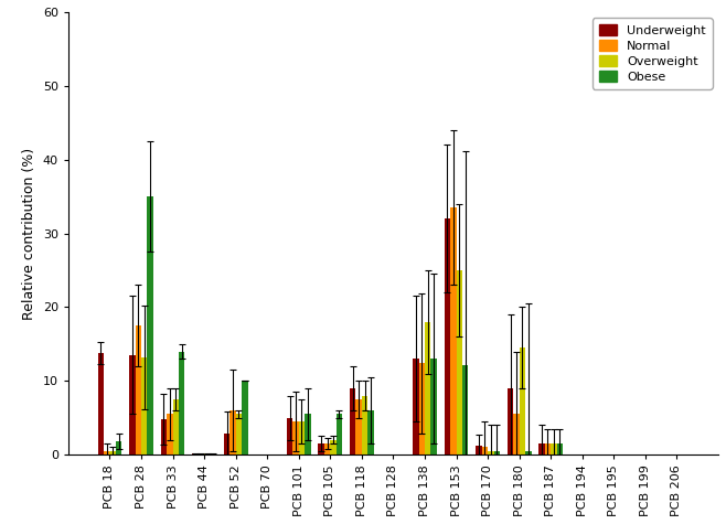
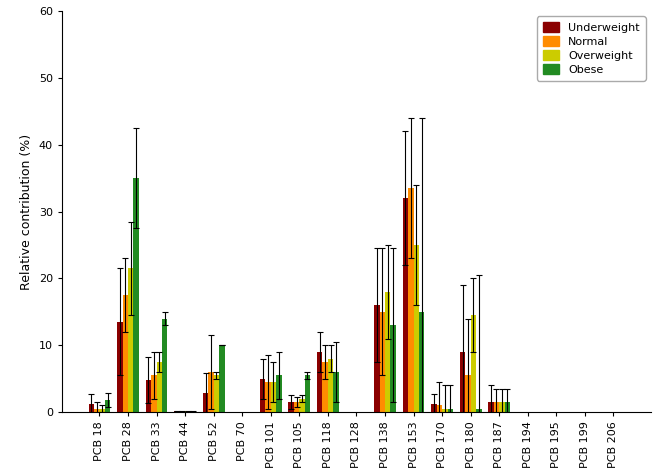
Underweight/PCB 18: 13.8 -> 1.2
Overweight/PCB 28: 13.2 -> 21.5
Underweight/PCB 138: 13.0 -> 16.0
Normal/PCB 138: 12.4 -> 15.0
Obese/PCB 153: 12.2 -> 15.0
